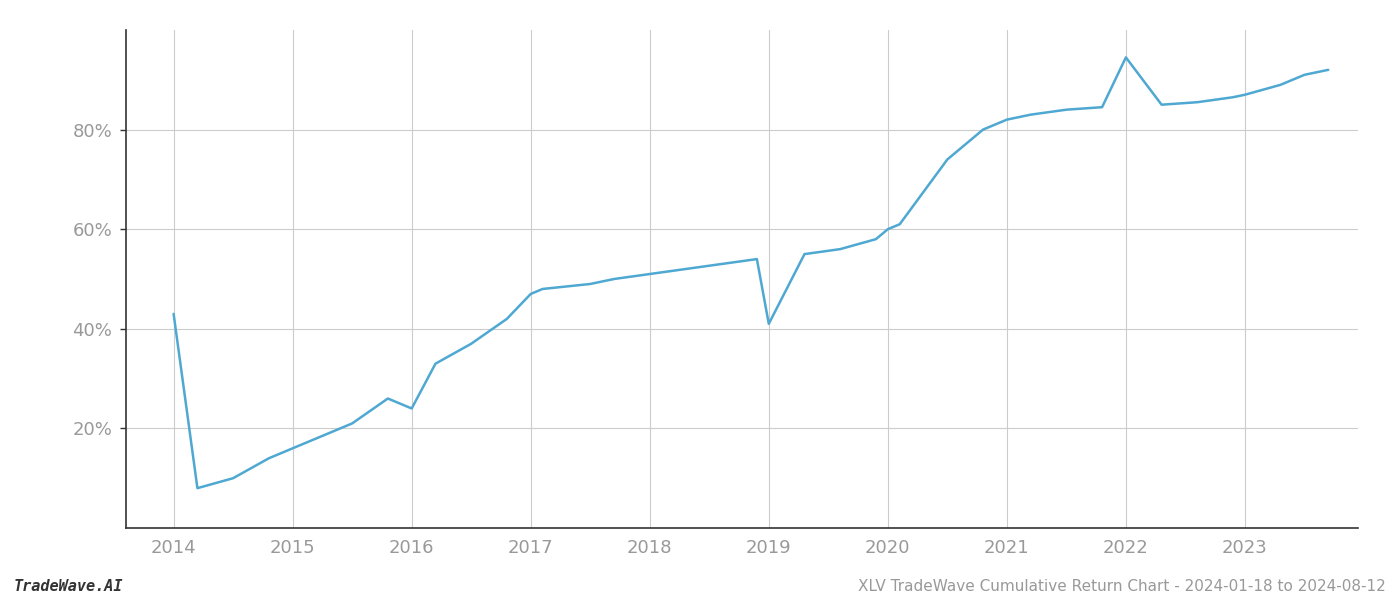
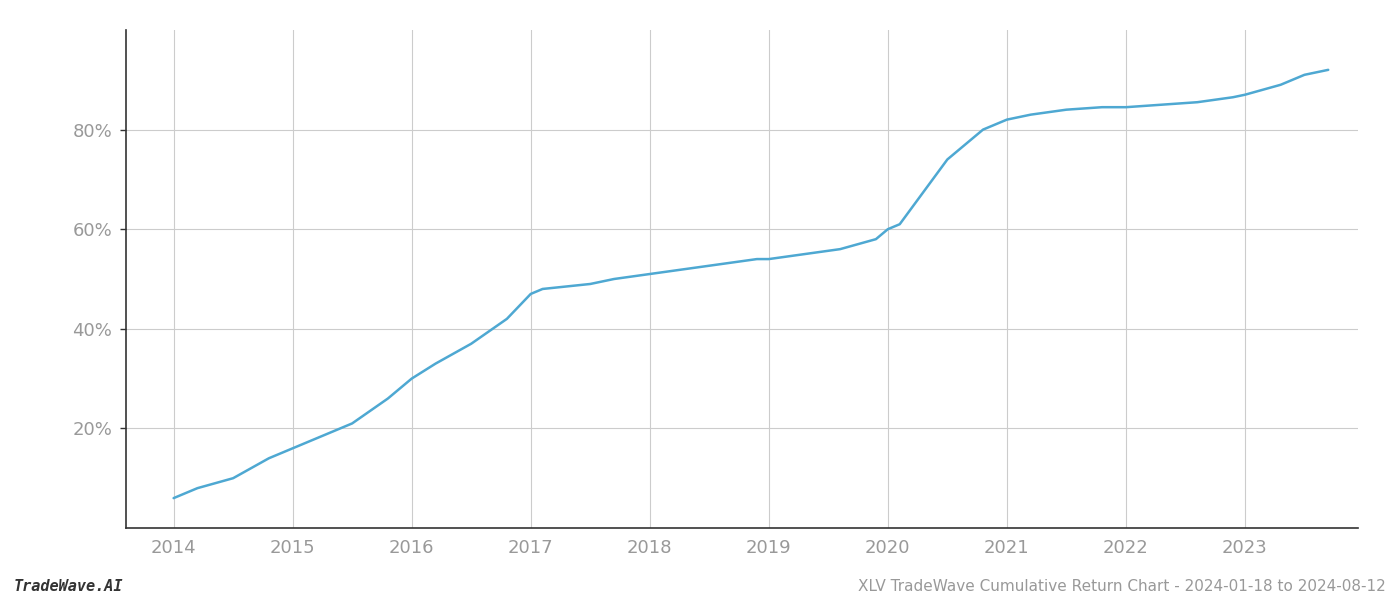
2014: 43.0% -> 6.0%
2016: 24.0% -> 30.0%
2019: 41.0% -> 54.0%
2022: 94.5% -> 84.5%
